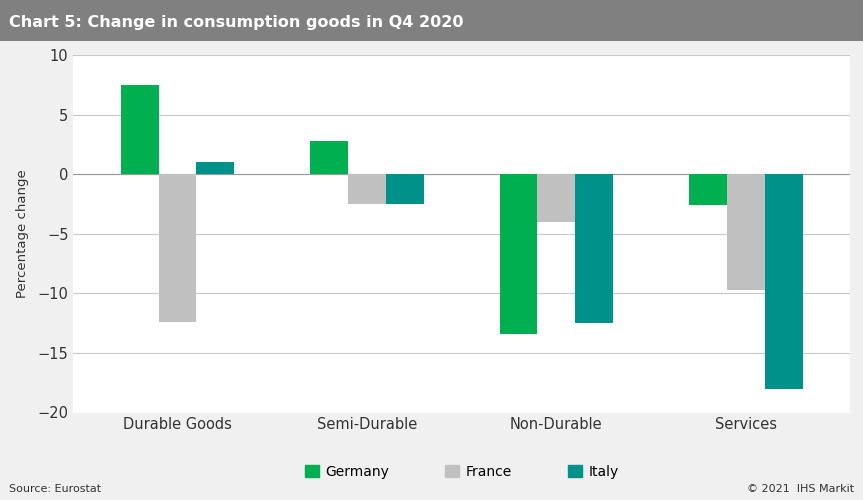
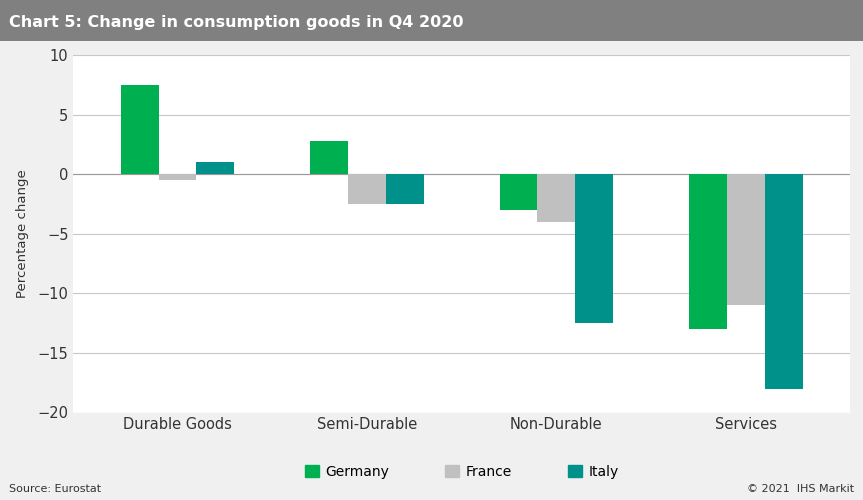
France/Durable Goods: -12.4 -> -0.5
Germany/Non-Durable: -13.4 -> -3.0
Germany/Services: -2.6 -> -13.0
France/Services: -9.7 -> -11.0
